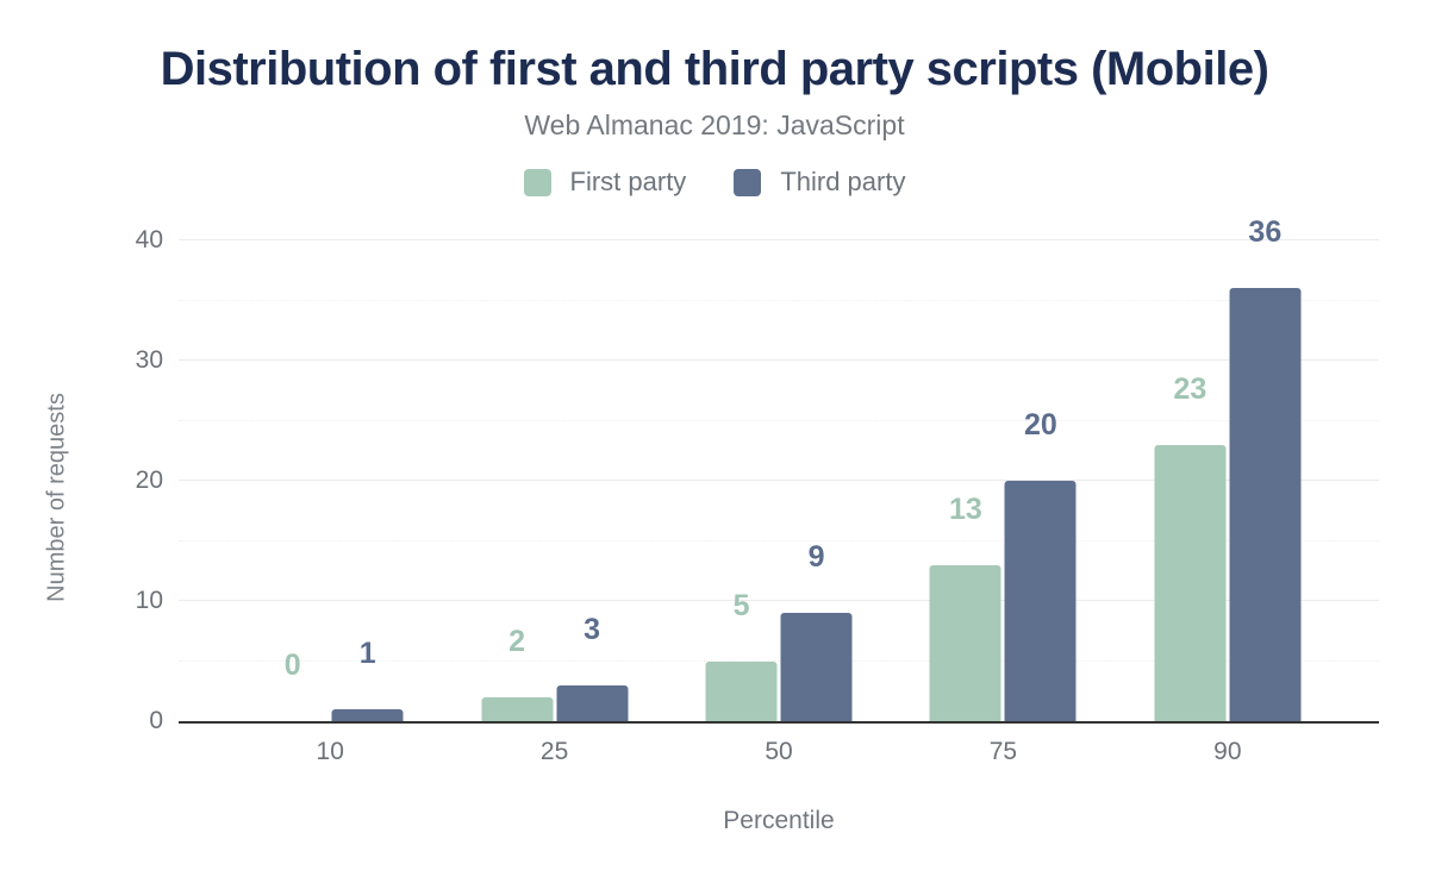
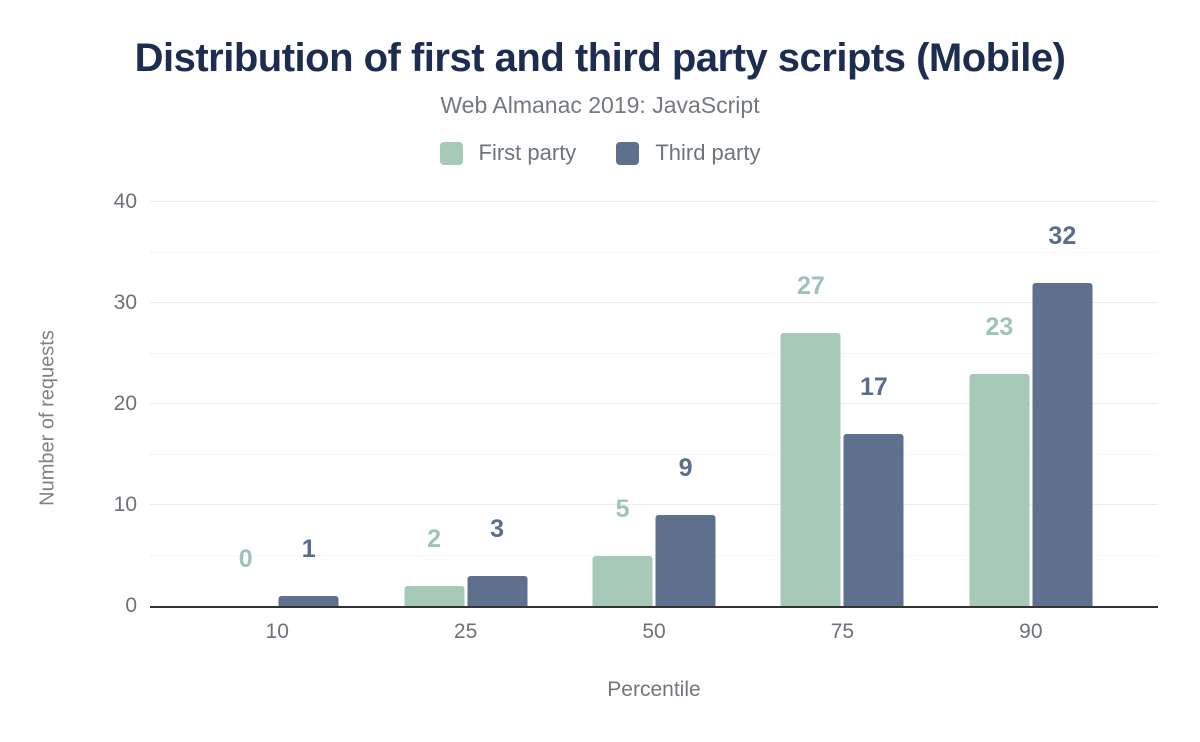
First party/75: 13 -> 27
Third party/75: 20 -> 17
Third party/90: 36 -> 32
